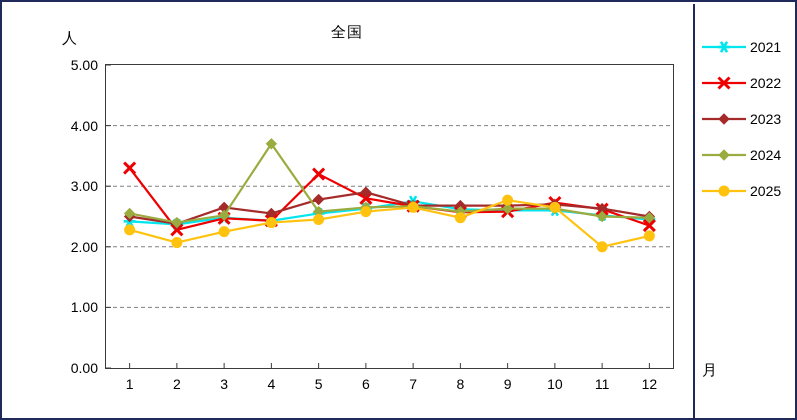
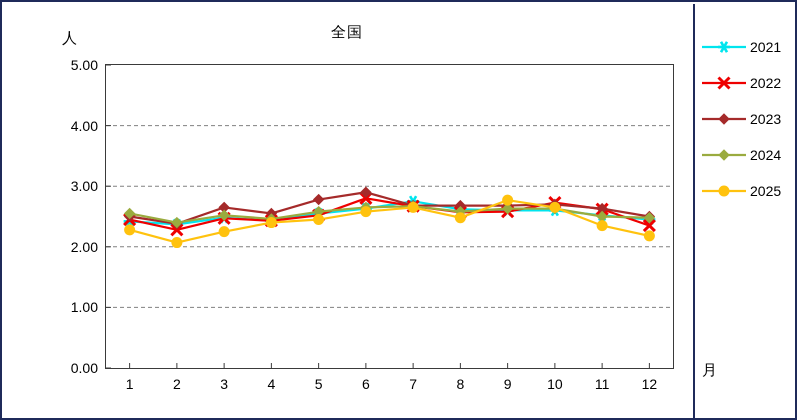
2022/1: 3.3 -> 2.5
2024/4: 3.7 -> 2.5
2022/5: 3.2 -> 2.5
2025/11: 2.0 -> 2.4
